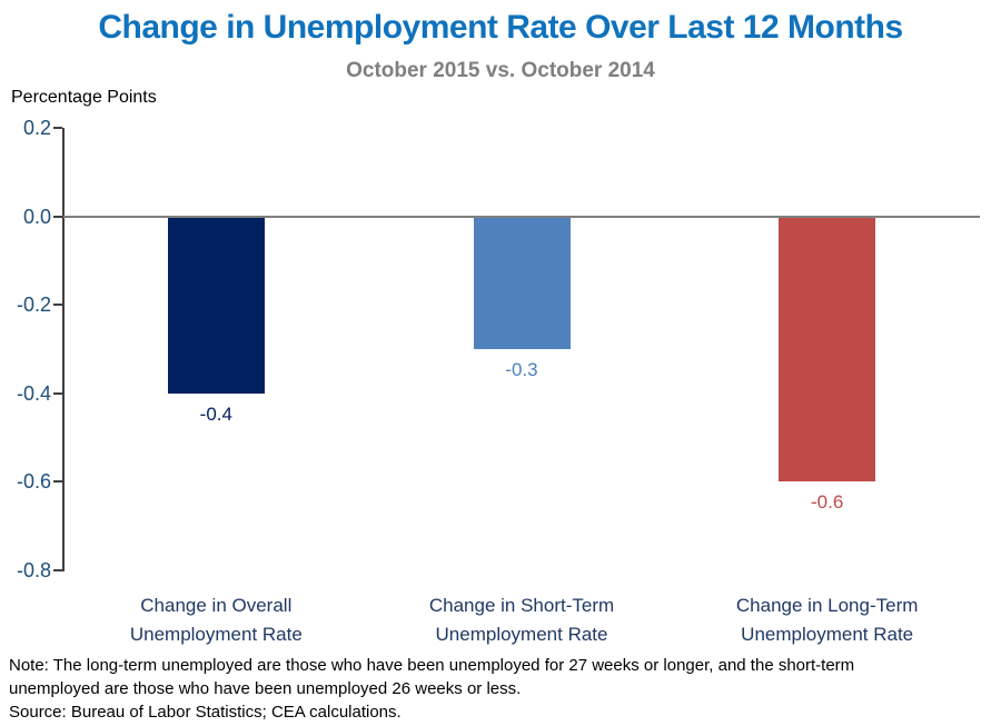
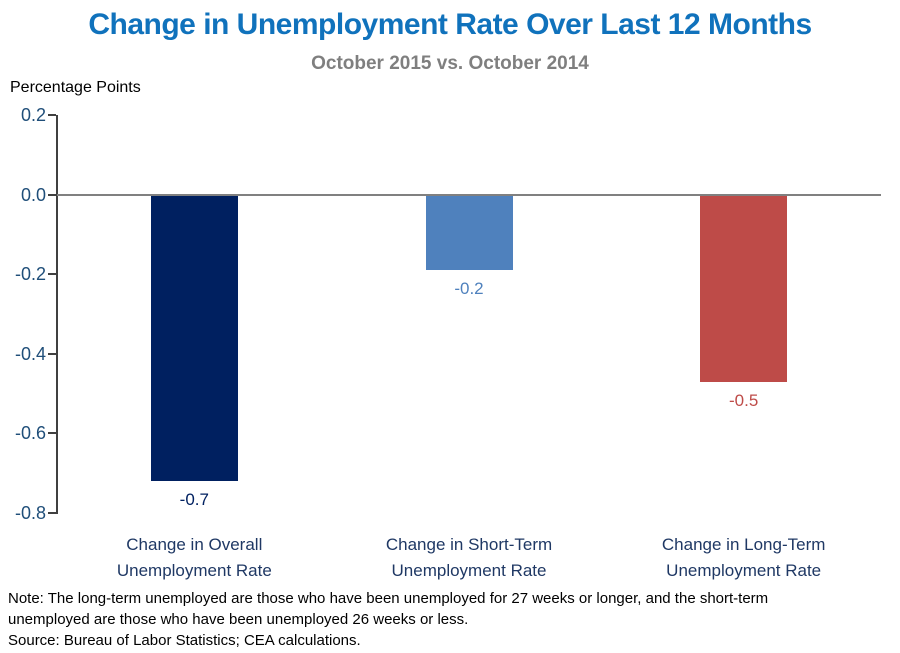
Change in Overall Unemployment Rate: -0.4 -> -0.7
Change in Short-Term Unemployment Rate: -0.3 -> -0.2
Change in Long-Term Unemployment Rate: -0.6 -> -0.5
